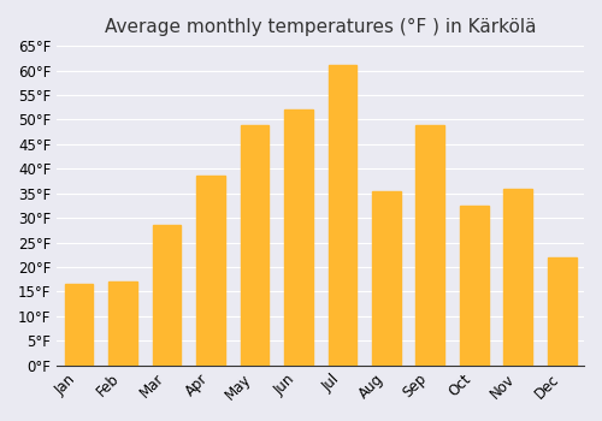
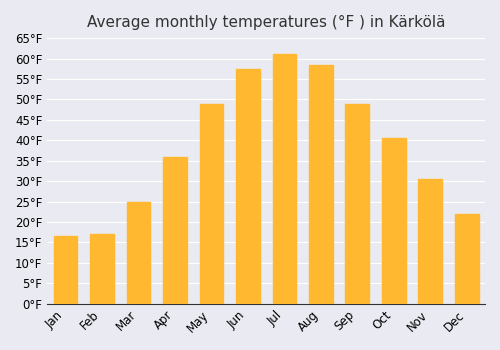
Mar: 28.5°F -> 25.0°F
Apr: 38.5°F -> 36.0°F
Jun: 52.0°F -> 57.5°F
Aug: 35.5°F -> 58.5°F
Oct: 32.5°F -> 40.5°F
Nov: 36.0°F -> 30.5°F
